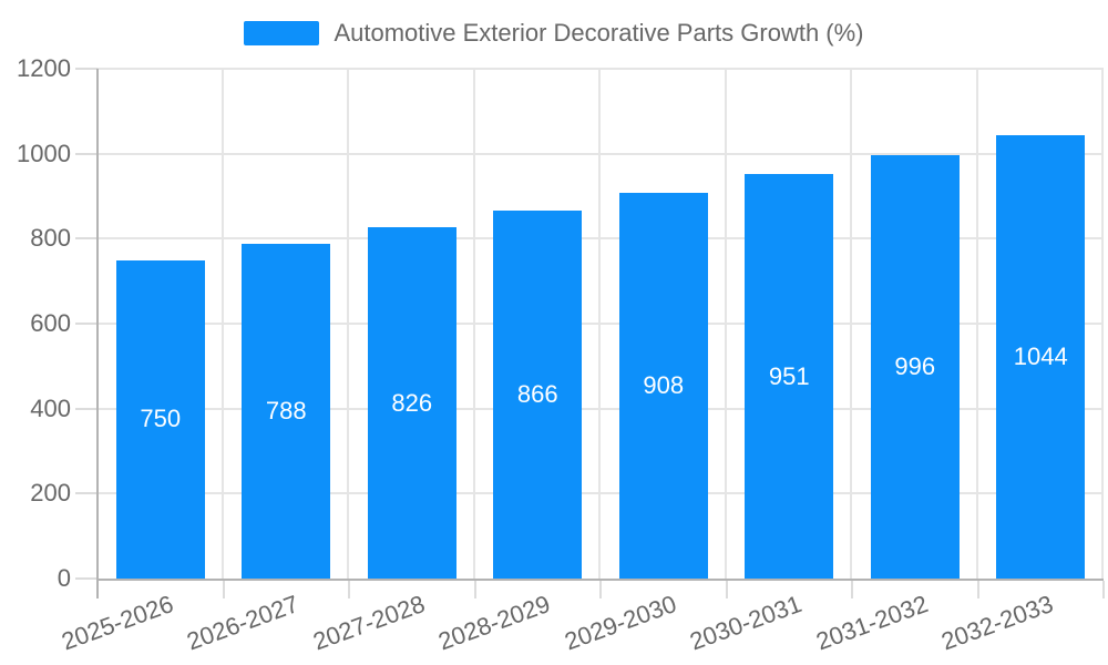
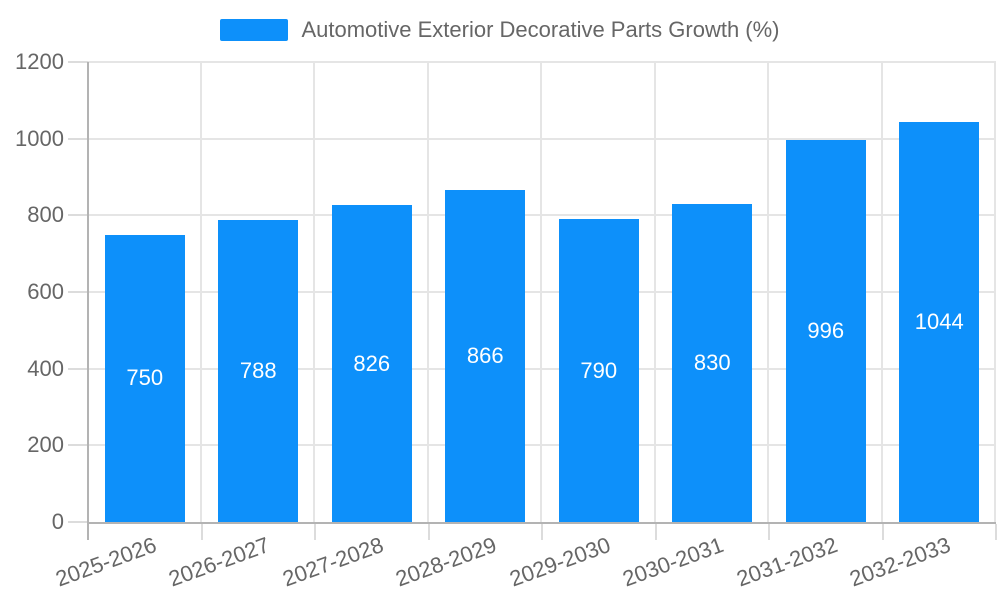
2029-2030: 908 -> 790
2030-2031: 951 -> 830
